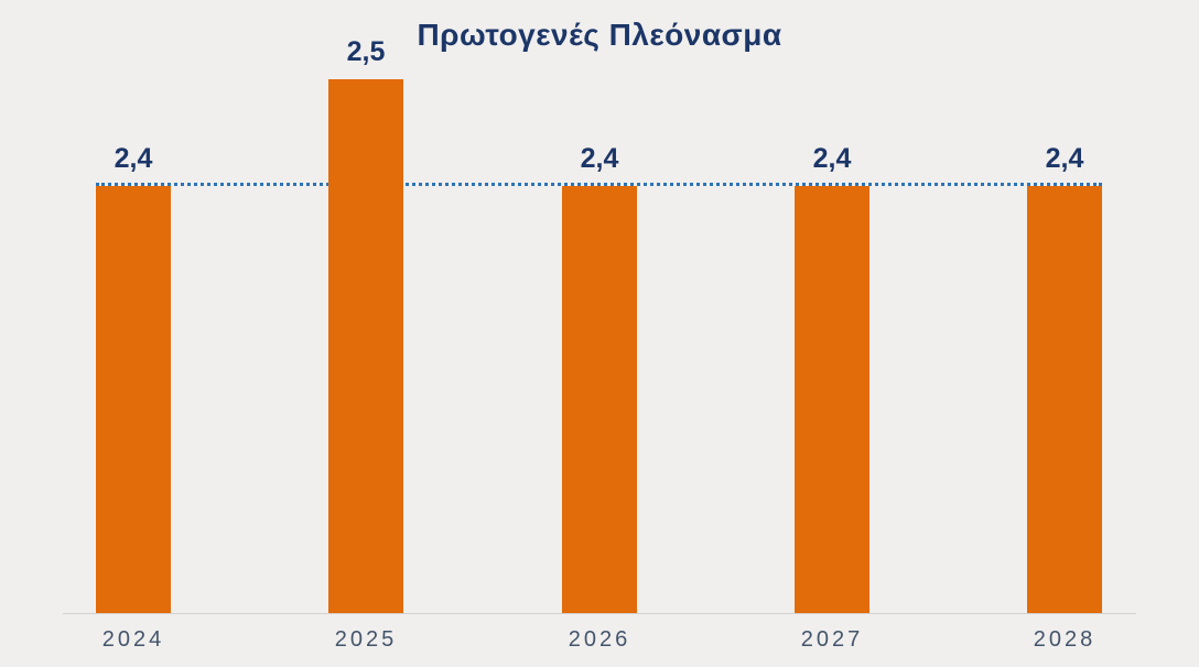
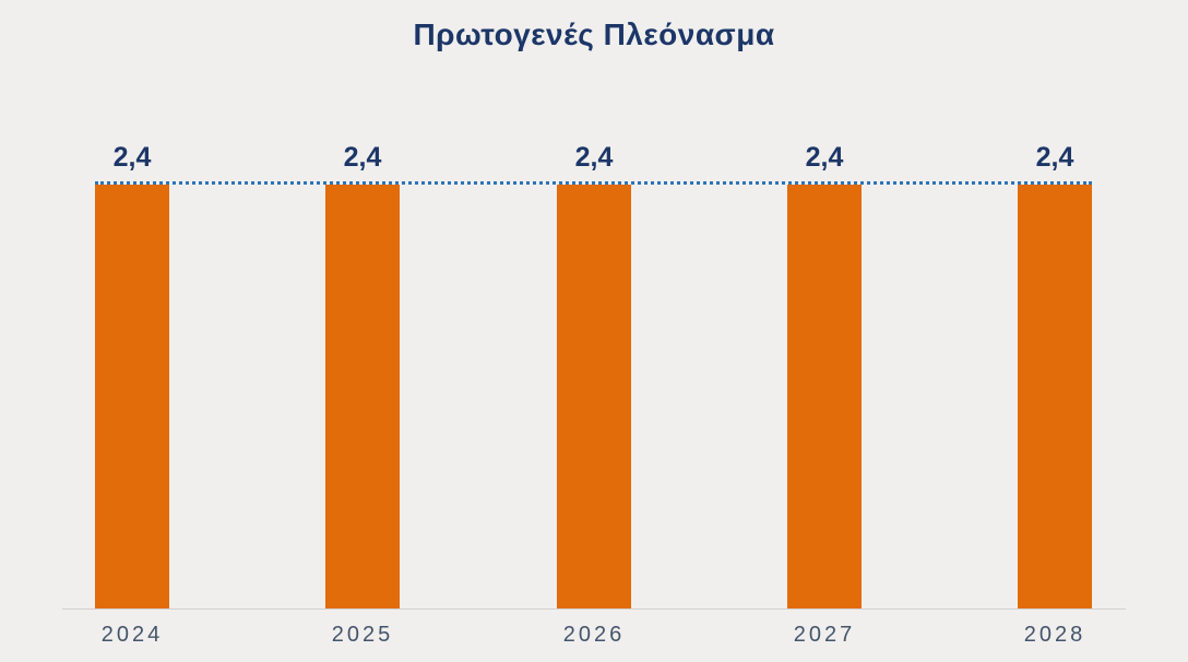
2025: 2,5 -> 2,4
